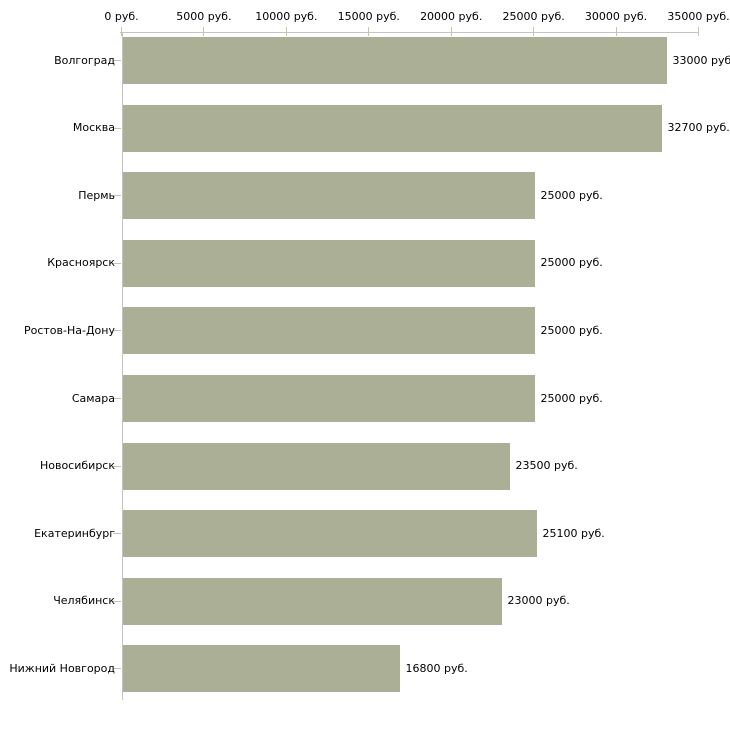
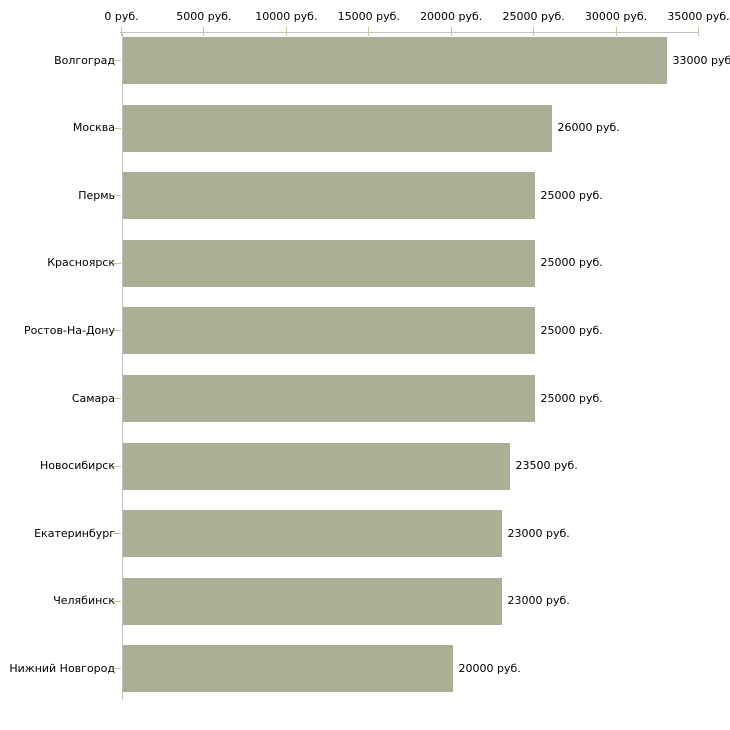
Москва: 32700 -> 26000
Екатеринбург: 25100 -> 23000
Нижний Новгород: 16800 -> 20000
